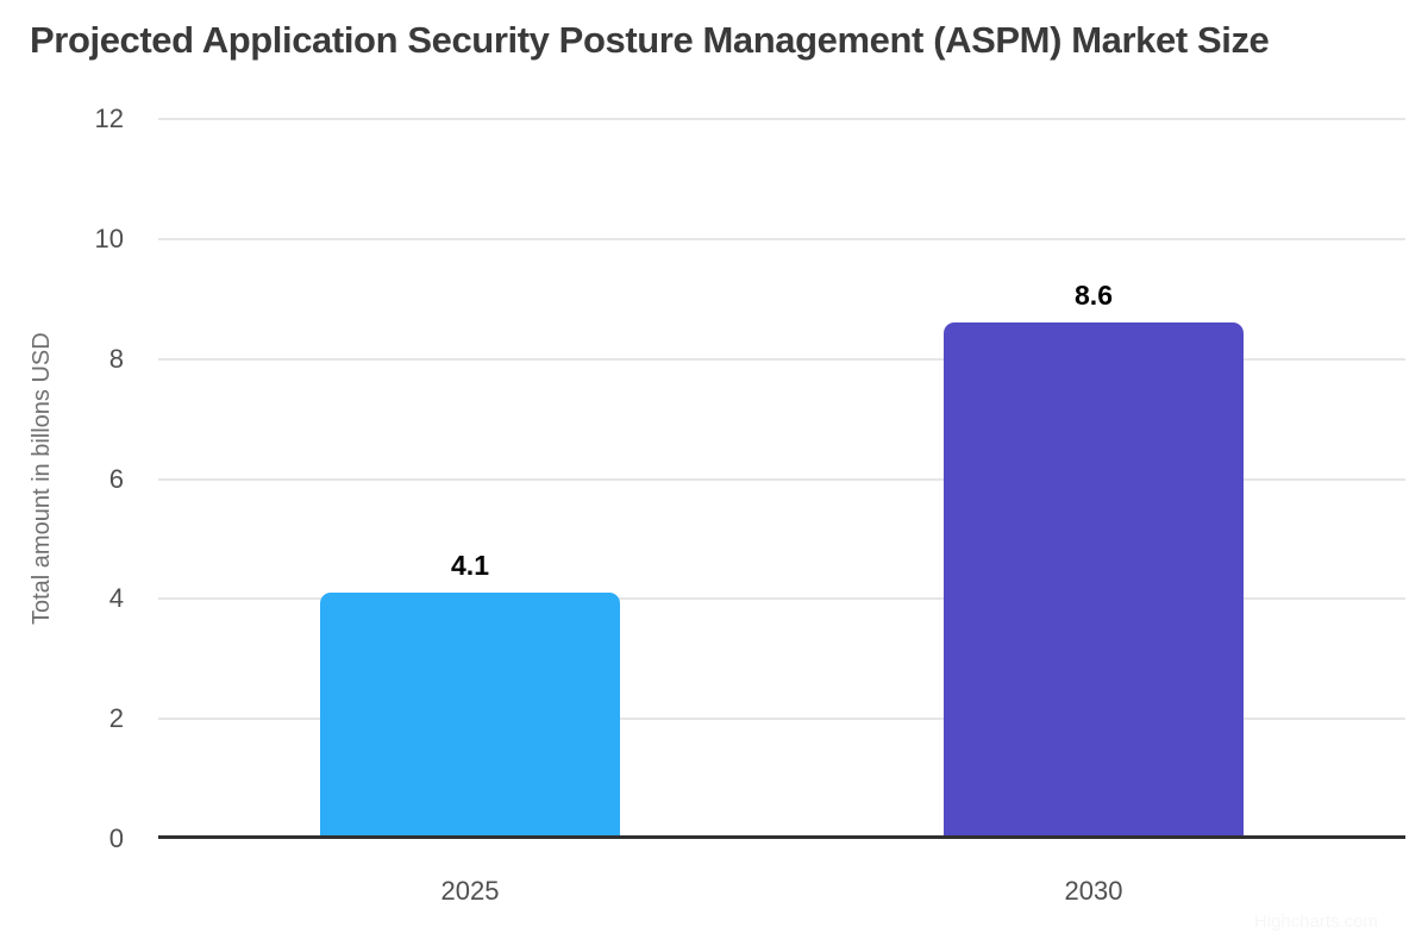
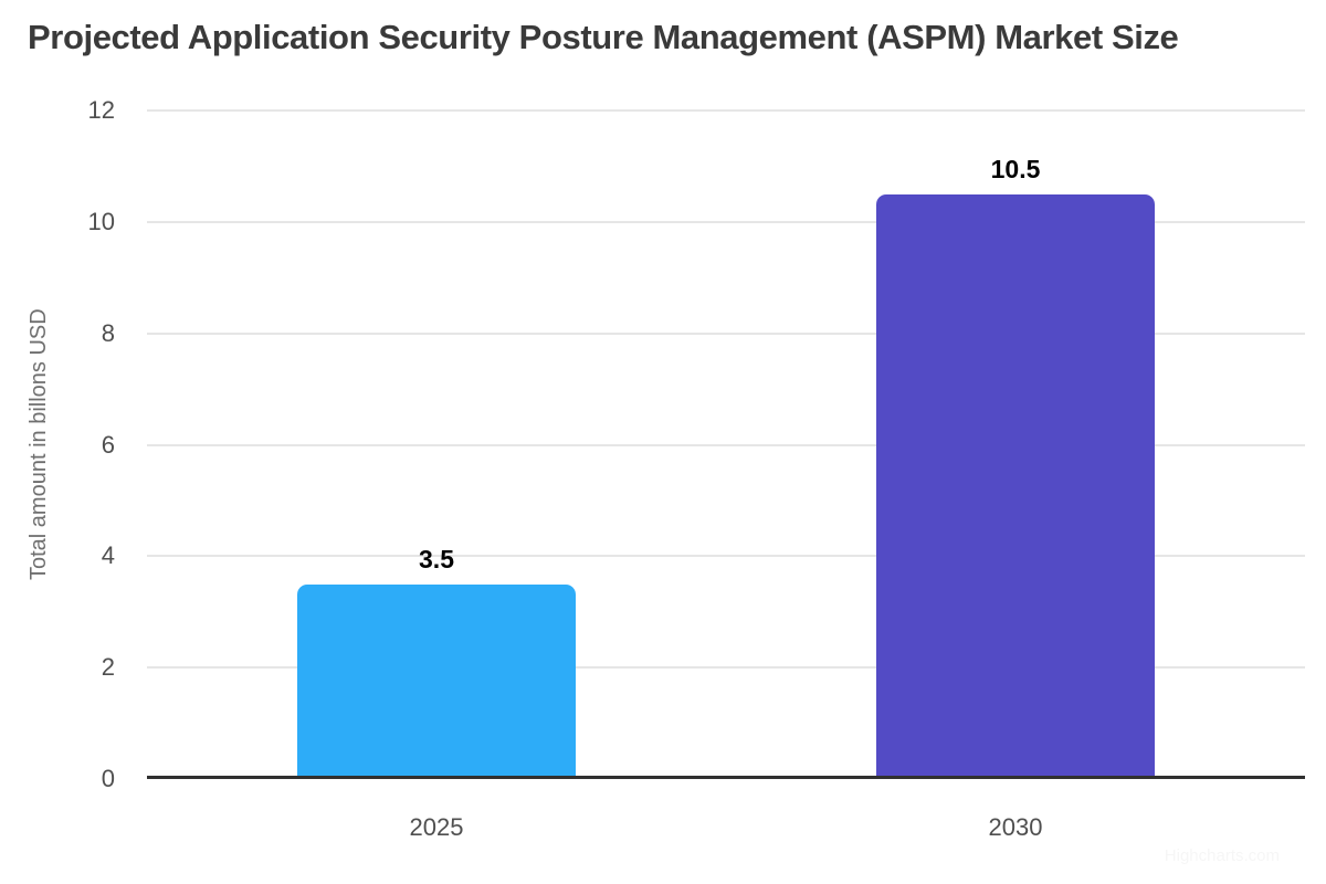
2025: 4.1 -> 3.5
2030: 8.6 -> 10.5
